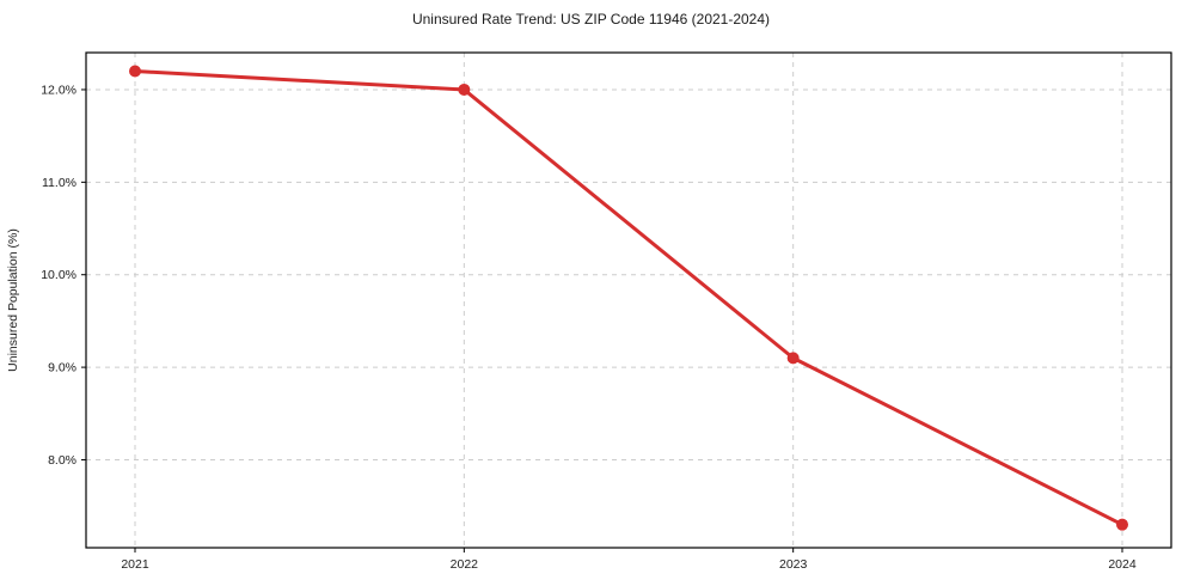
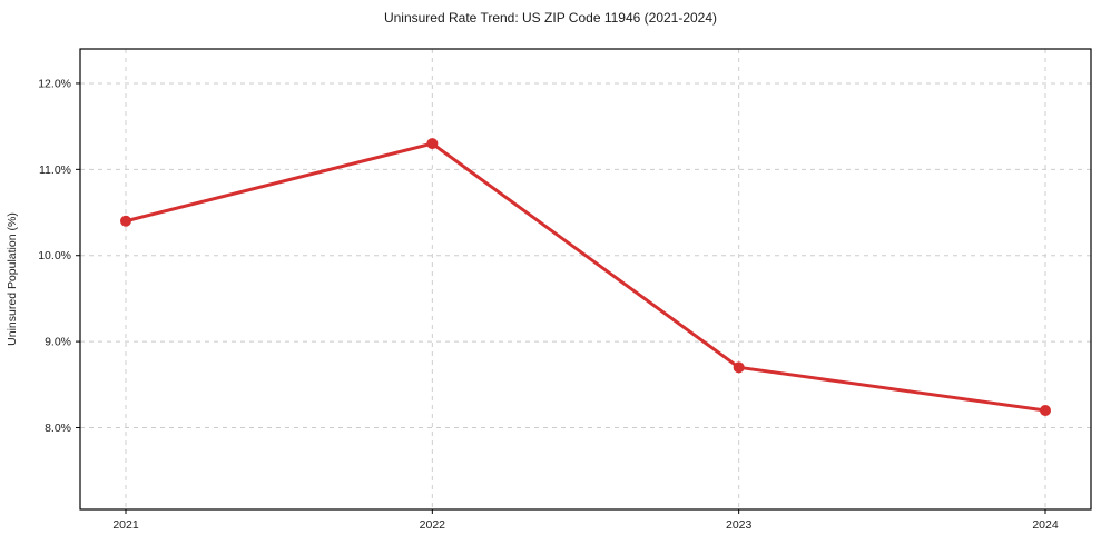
2021: 12.2% -> 10.4%
2022: 12.0% -> 11.3%
2023: 9.1% -> 8.7%
2024: 7.3% -> 8.2%
